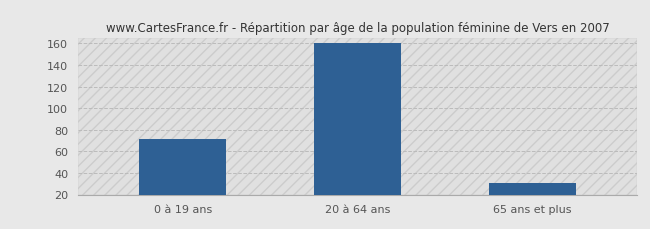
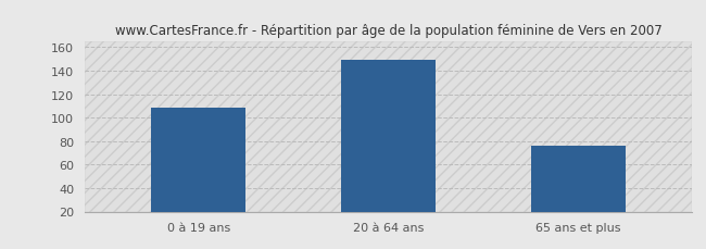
0 à 19 ans: 71 -> 109
20 à 64 ans: 160 -> 149
65 ans et plus: 31 -> 76
